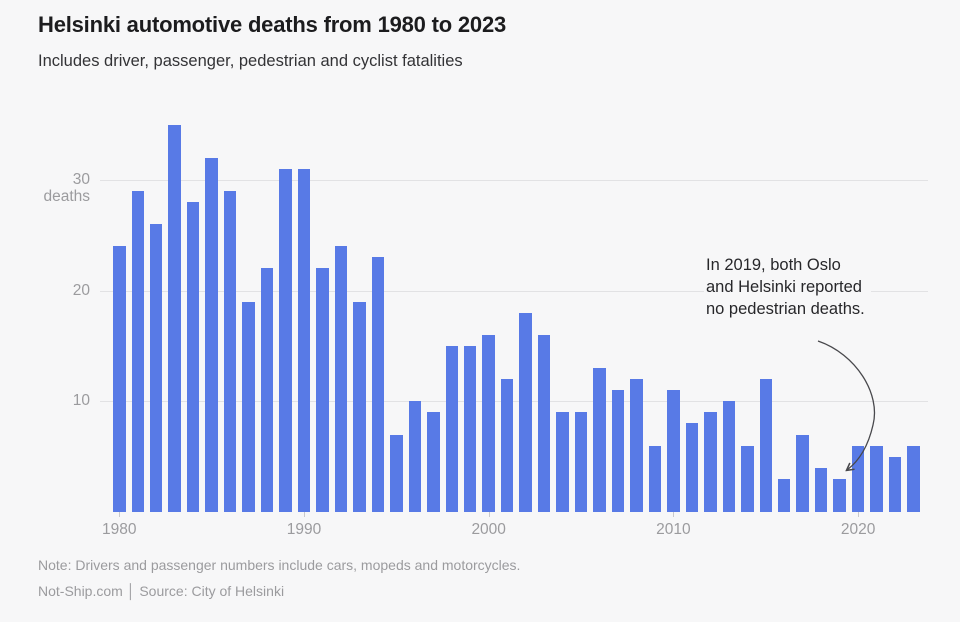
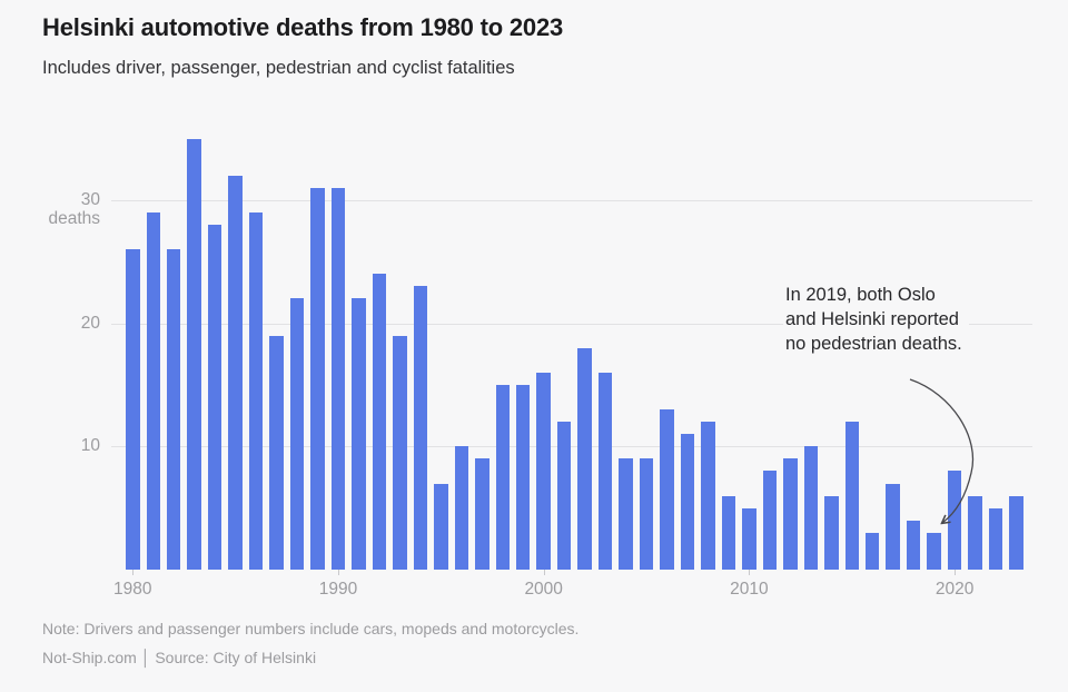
1980: 24 -> 26
2010: 11 -> 5
2020: 6 -> 8
